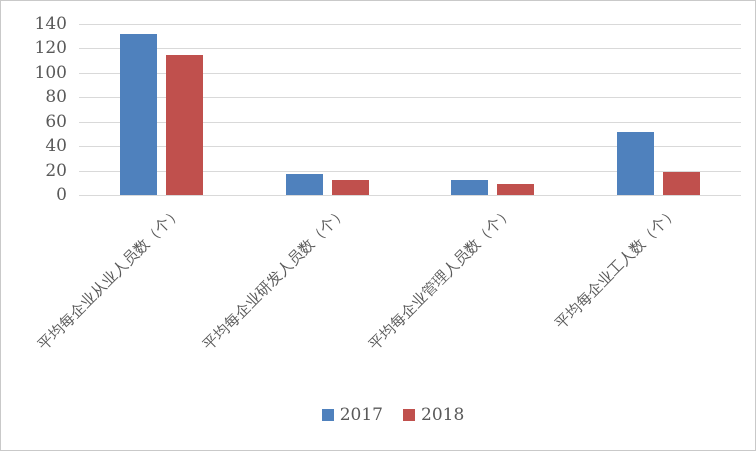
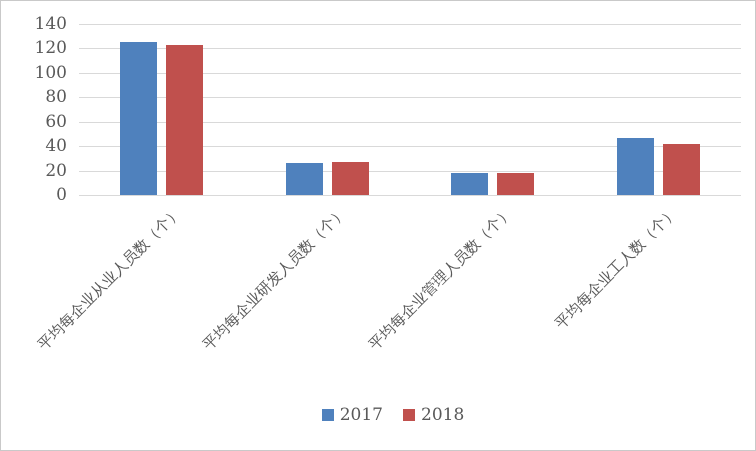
2017/平均每企业从业人员数（个）: 132 -> 125
2018/平均每企业从业人员数（个）: 115 -> 123
2017/平均每企业研发人员数（个）: 17 -> 26
2018/平均每企业研发人员数（个）: 12 -> 27
2017/平均每企业管理人员数（个）: 12 -> 18
2018/平均每企业管理人员数（个）: 9 -> 18
2017/平均每企业工人数（个）: 52 -> 47
2018/平均每企业工人数（个）: 19 -> 42
